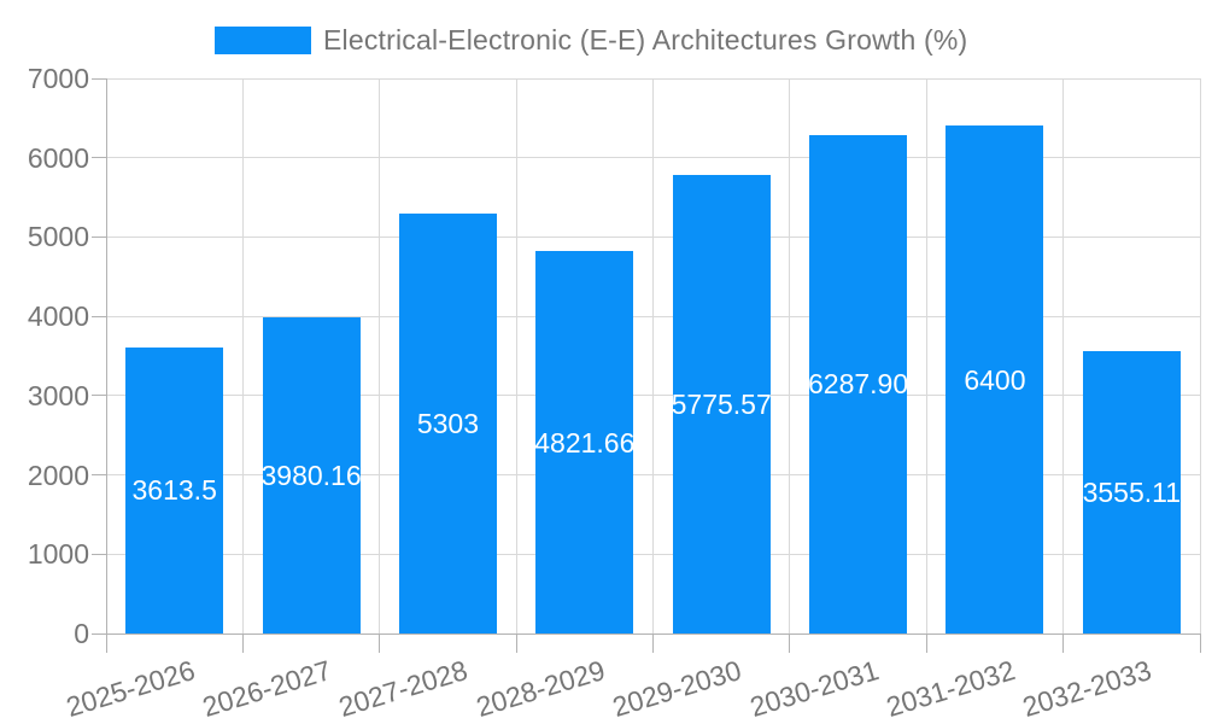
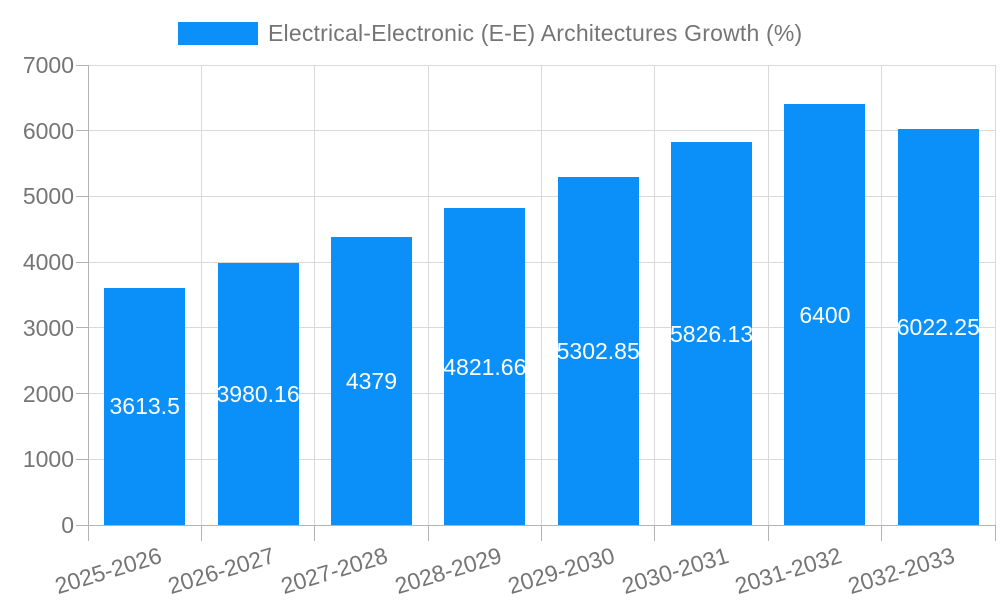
2027-2028: 5303 -> 4379
2029-2030: 5775.57 -> 5302.85
2030-2031: 6287.90 -> 5826.13
2032-2033: 3555.11 -> 6022.25
